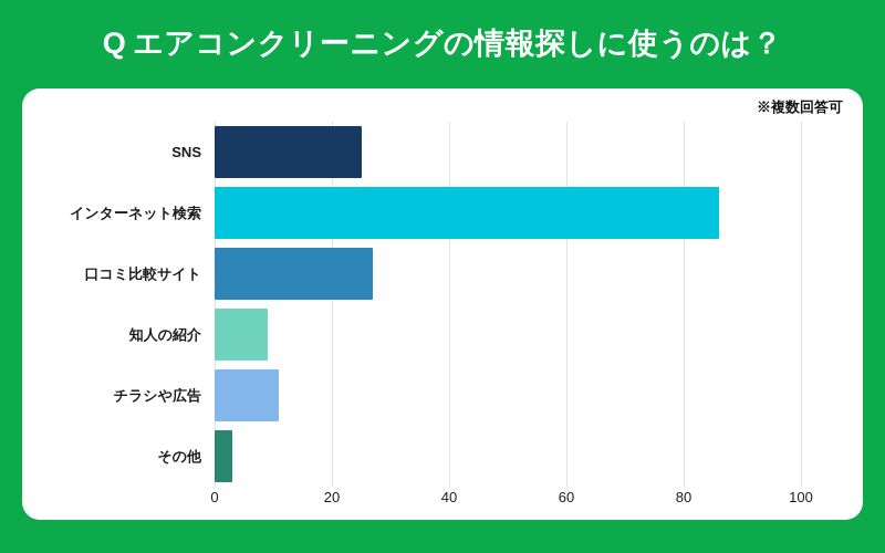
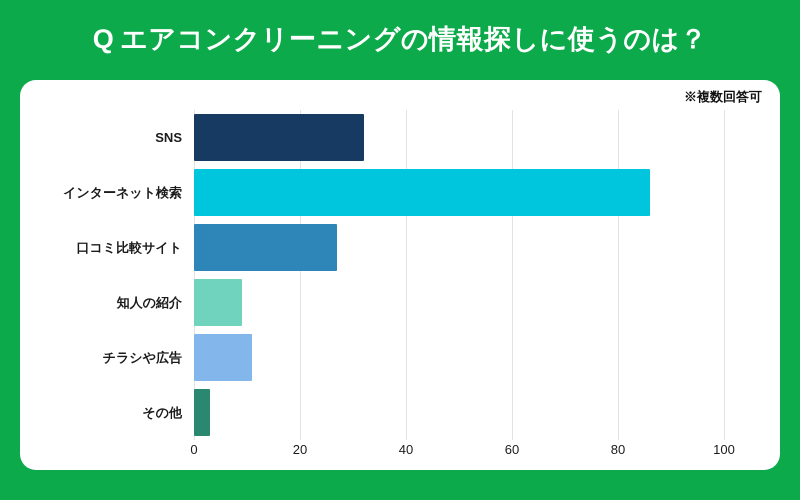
SNS: 25 -> 32
